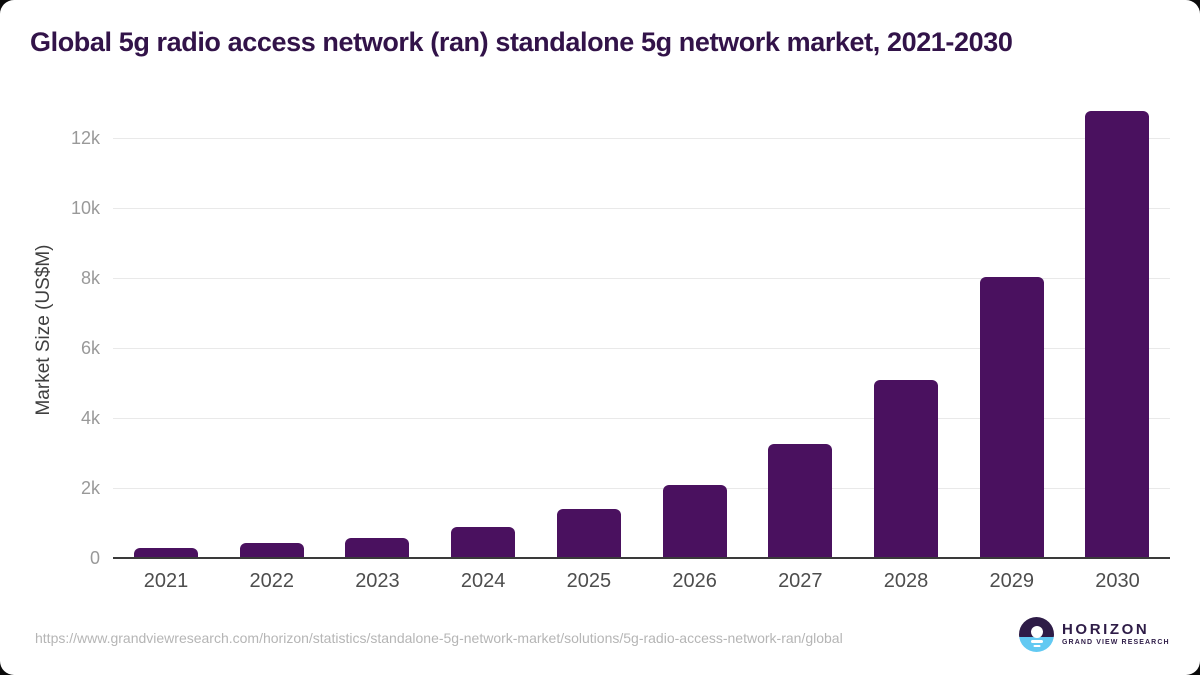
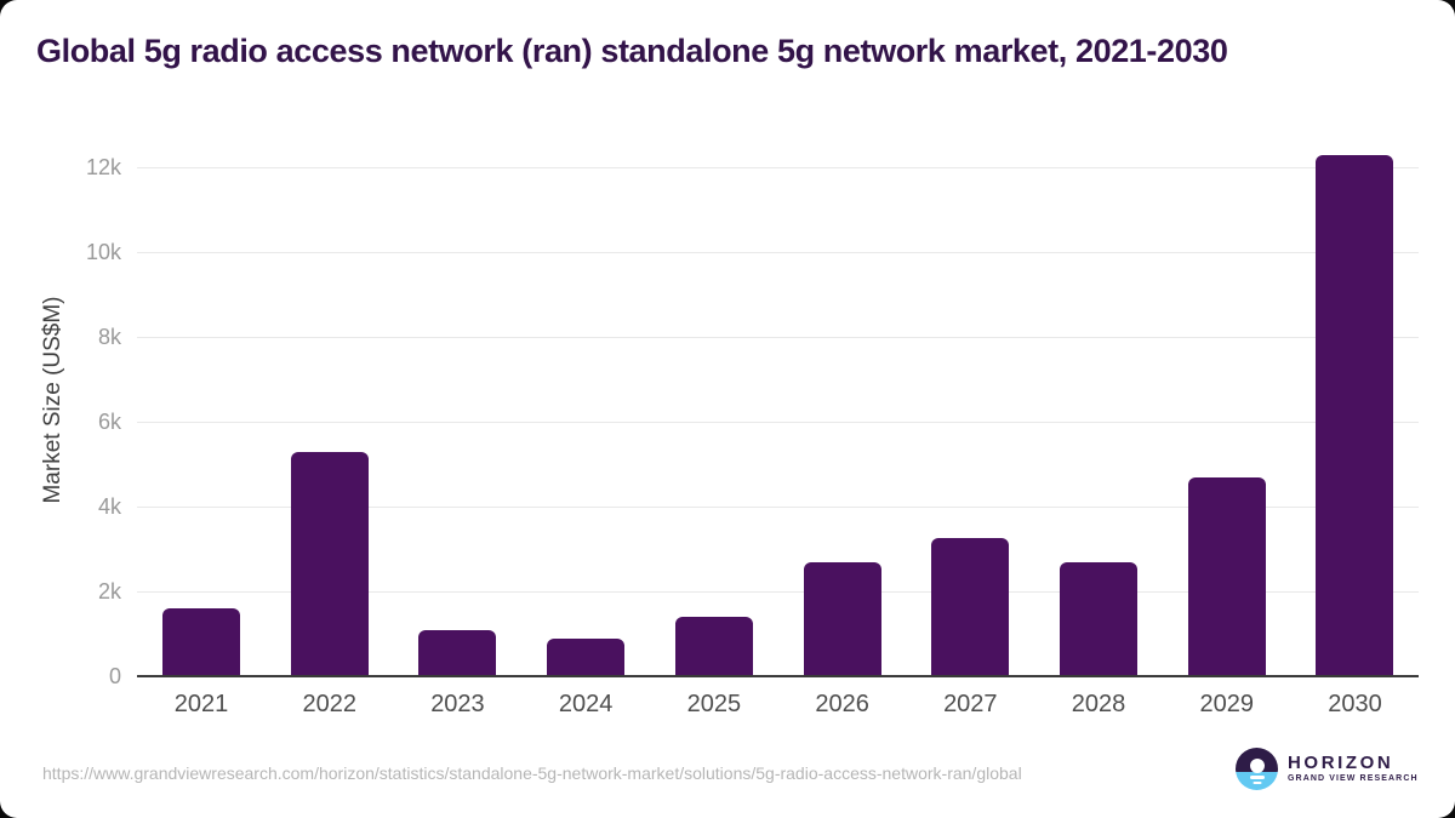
2021: 0.3k -> 1.6k
2022: 0.4k -> 5.3k
2023: 0.6k -> 1.1k
2026: 2.1k -> 2.7k
2028: 5.1k -> 2.7k
2029: 8.0k -> 4.7k
2030: 12.8k -> 12.3k
